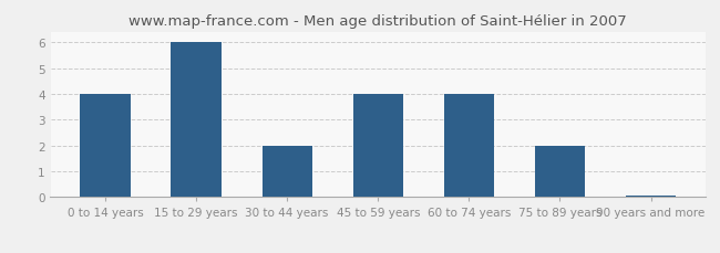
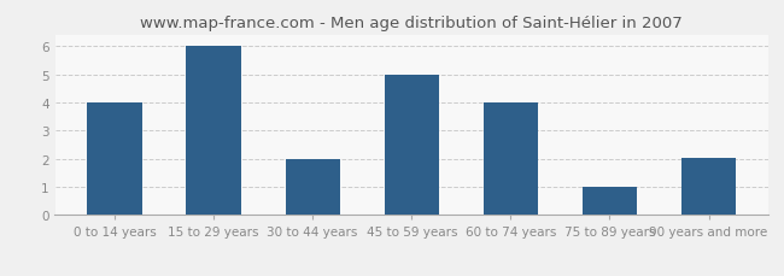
45 to 59 years: 4.00 -> 5.00
75 to 89 years: 2.00 -> 1.00
90 years and more: 0.05 -> 2.05
